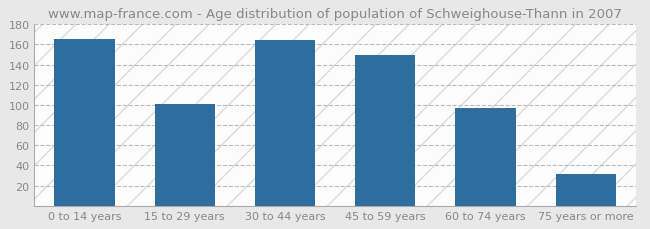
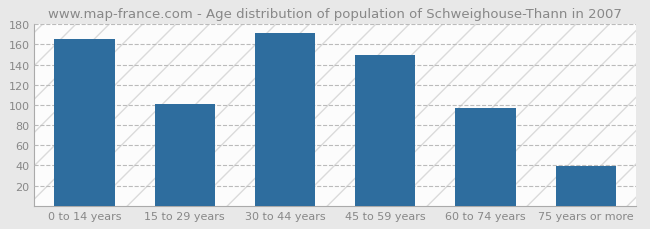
30 to 44 years: 164 -> 171
75 years or more: 32 -> 39
